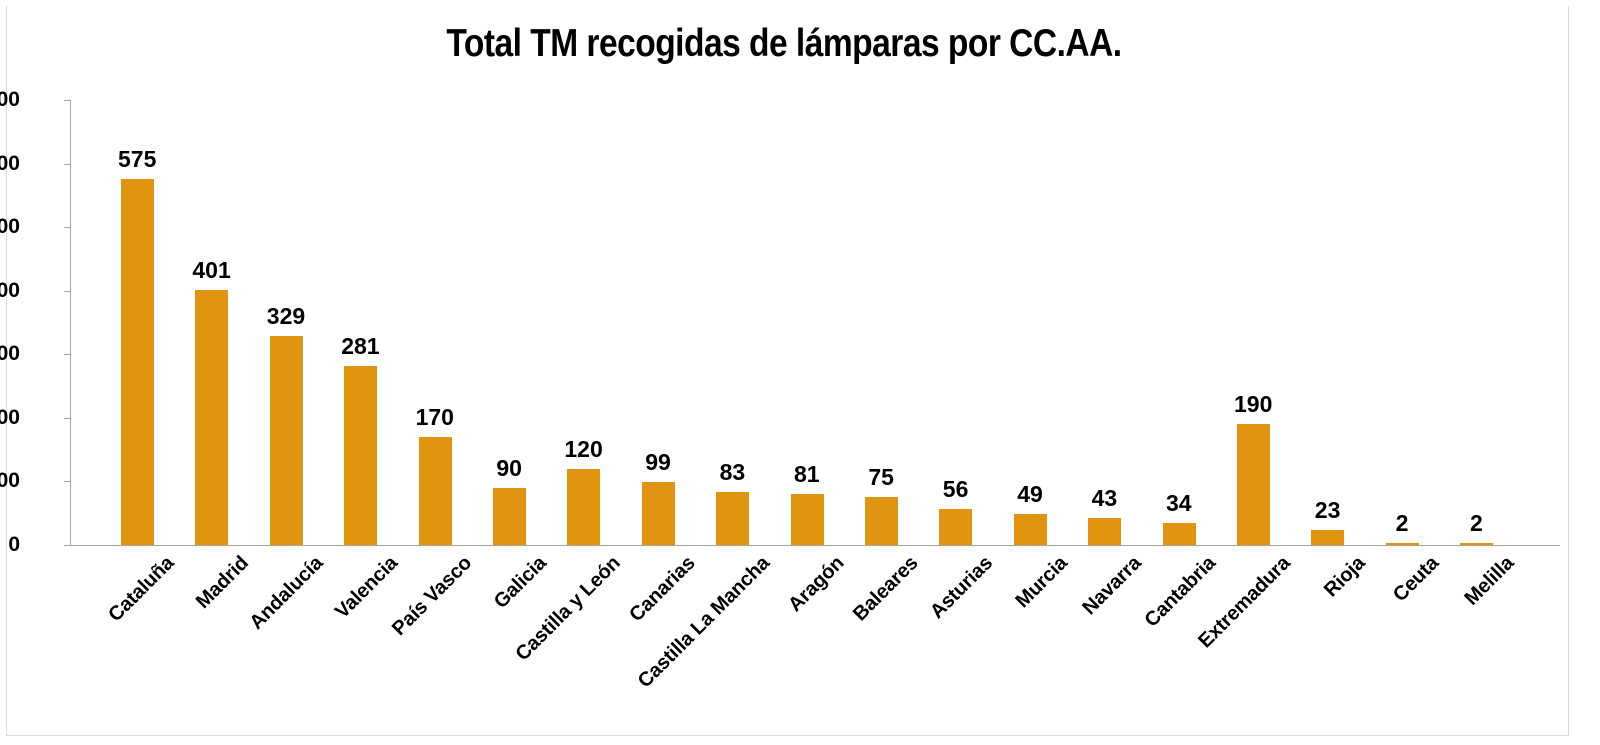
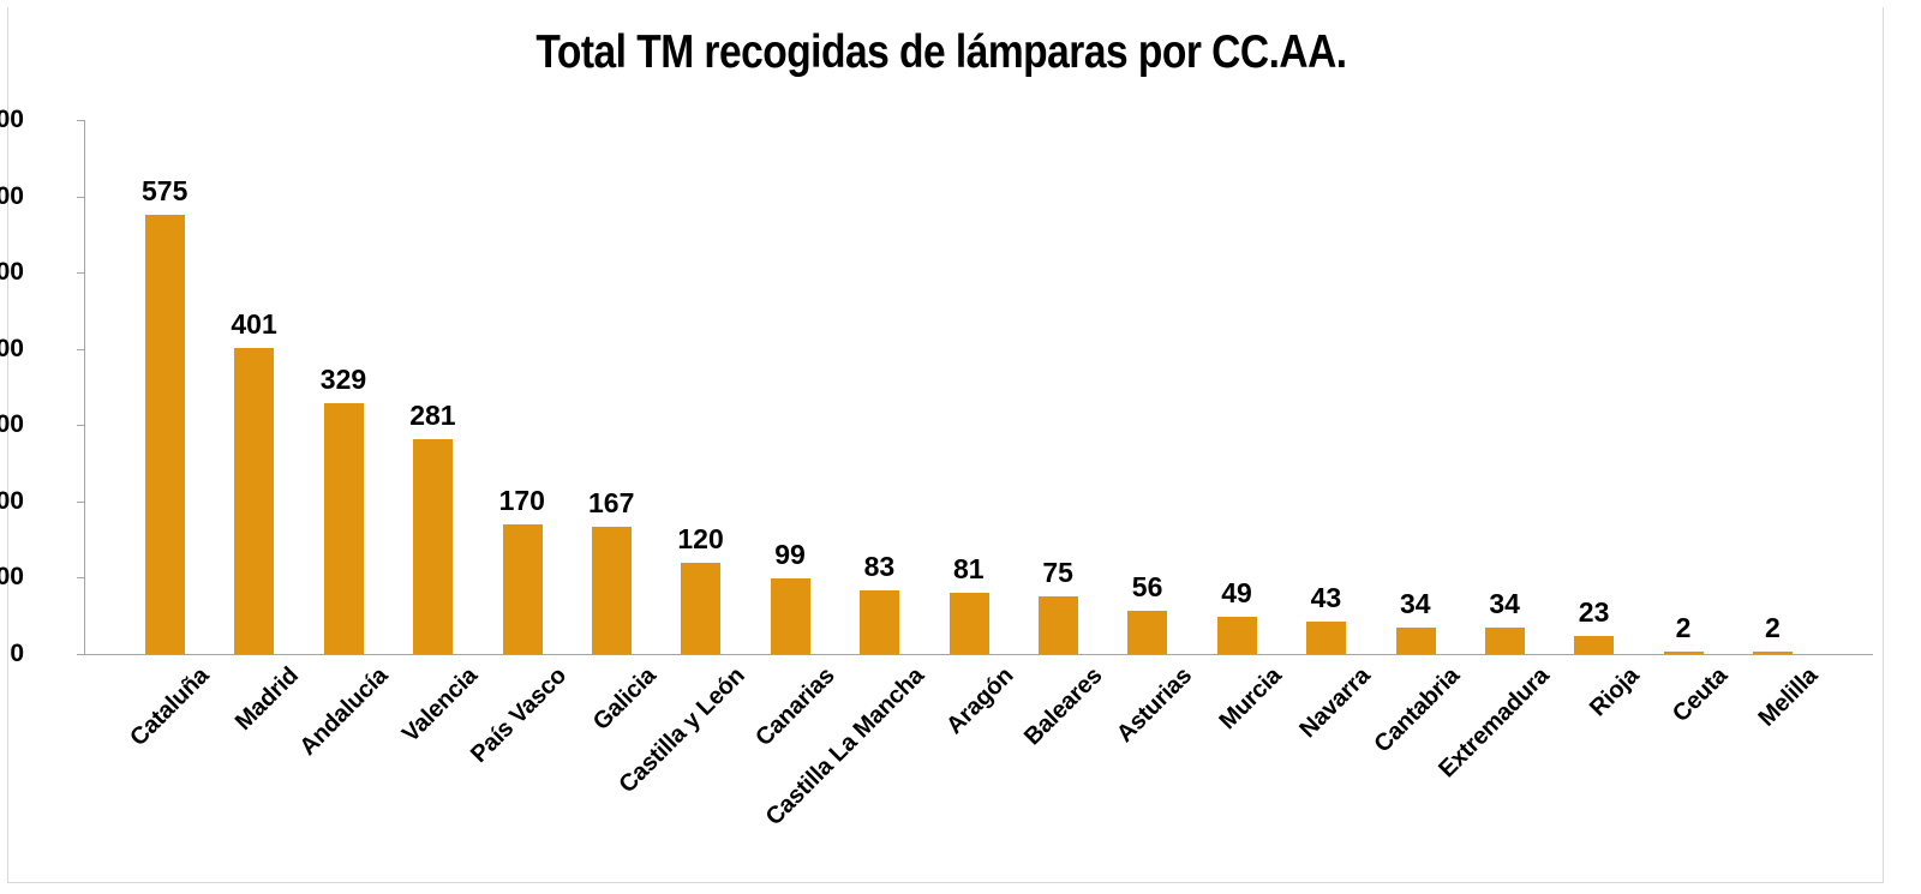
Galicia: 90 -> 167
Extremadura: 190 -> 34
